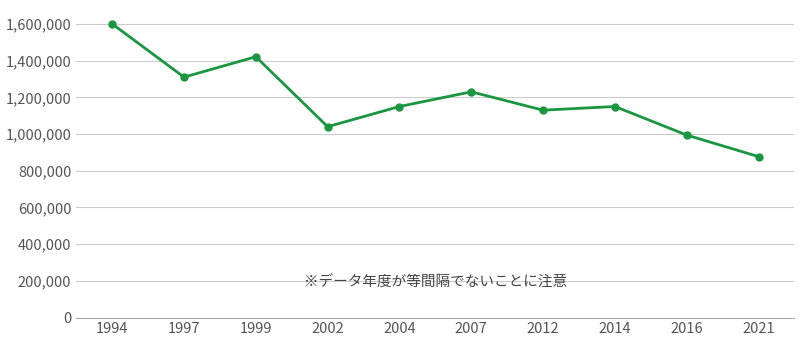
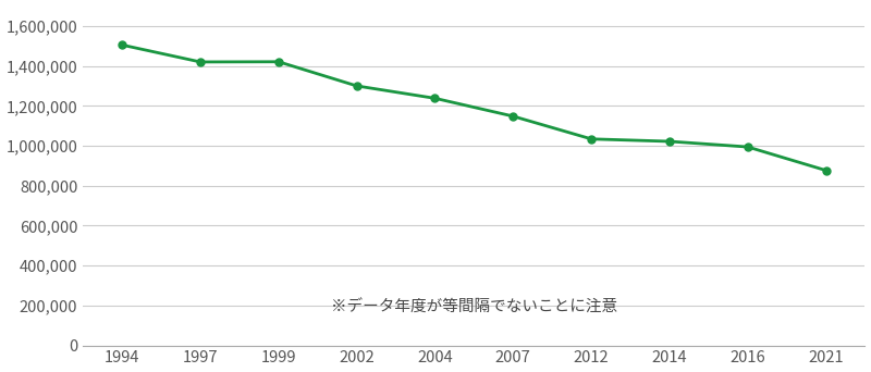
1994: 1,600,000 -> 1,510,000
1997: 1,310,000 -> 1,420,000
2002: 1,040,000 -> 1,300,000
2004: 1,150,000 -> 1,240,000
2007: 1,230,000 -> 1,150,000
2012: 1,130,000 -> 1,030,000
2014: 1,150,000 -> 1,020,000
